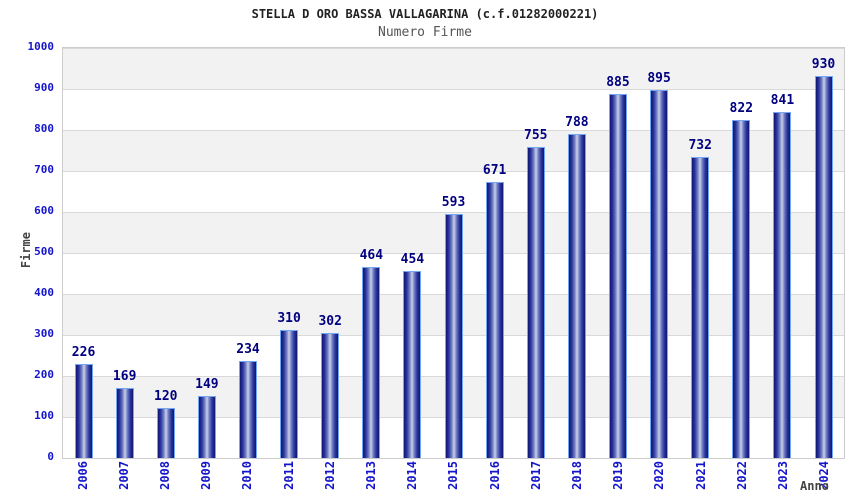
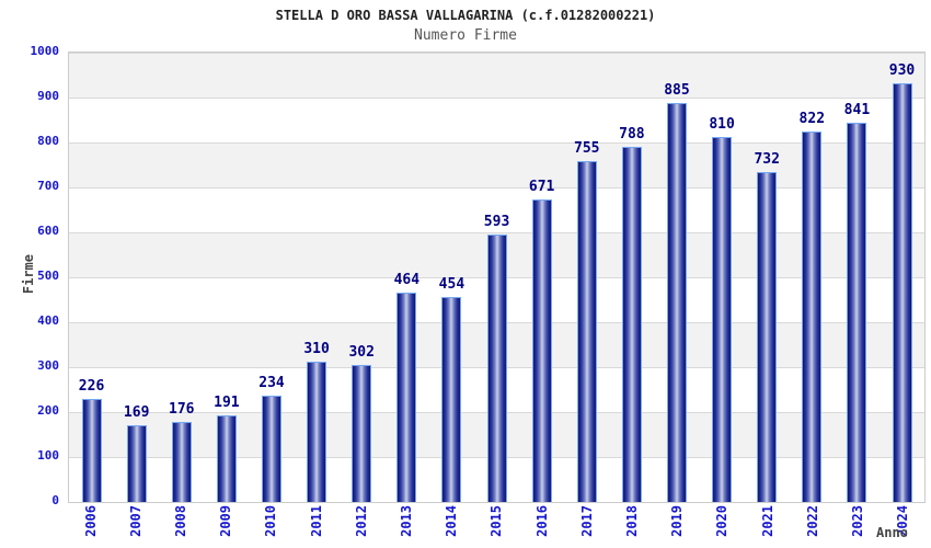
2008: 120 -> 176
2009: 149 -> 191
2020: 895 -> 810
